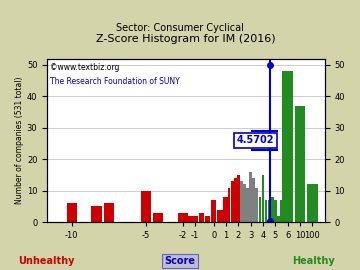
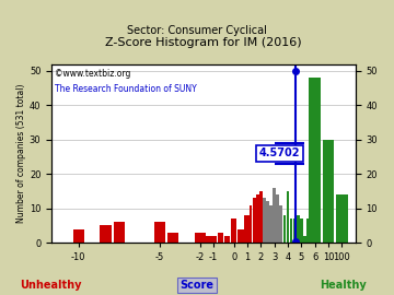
-10: 6 -> 4
-5: 10 -> 6
10: 37 -> 30
100: 12 -> 14
